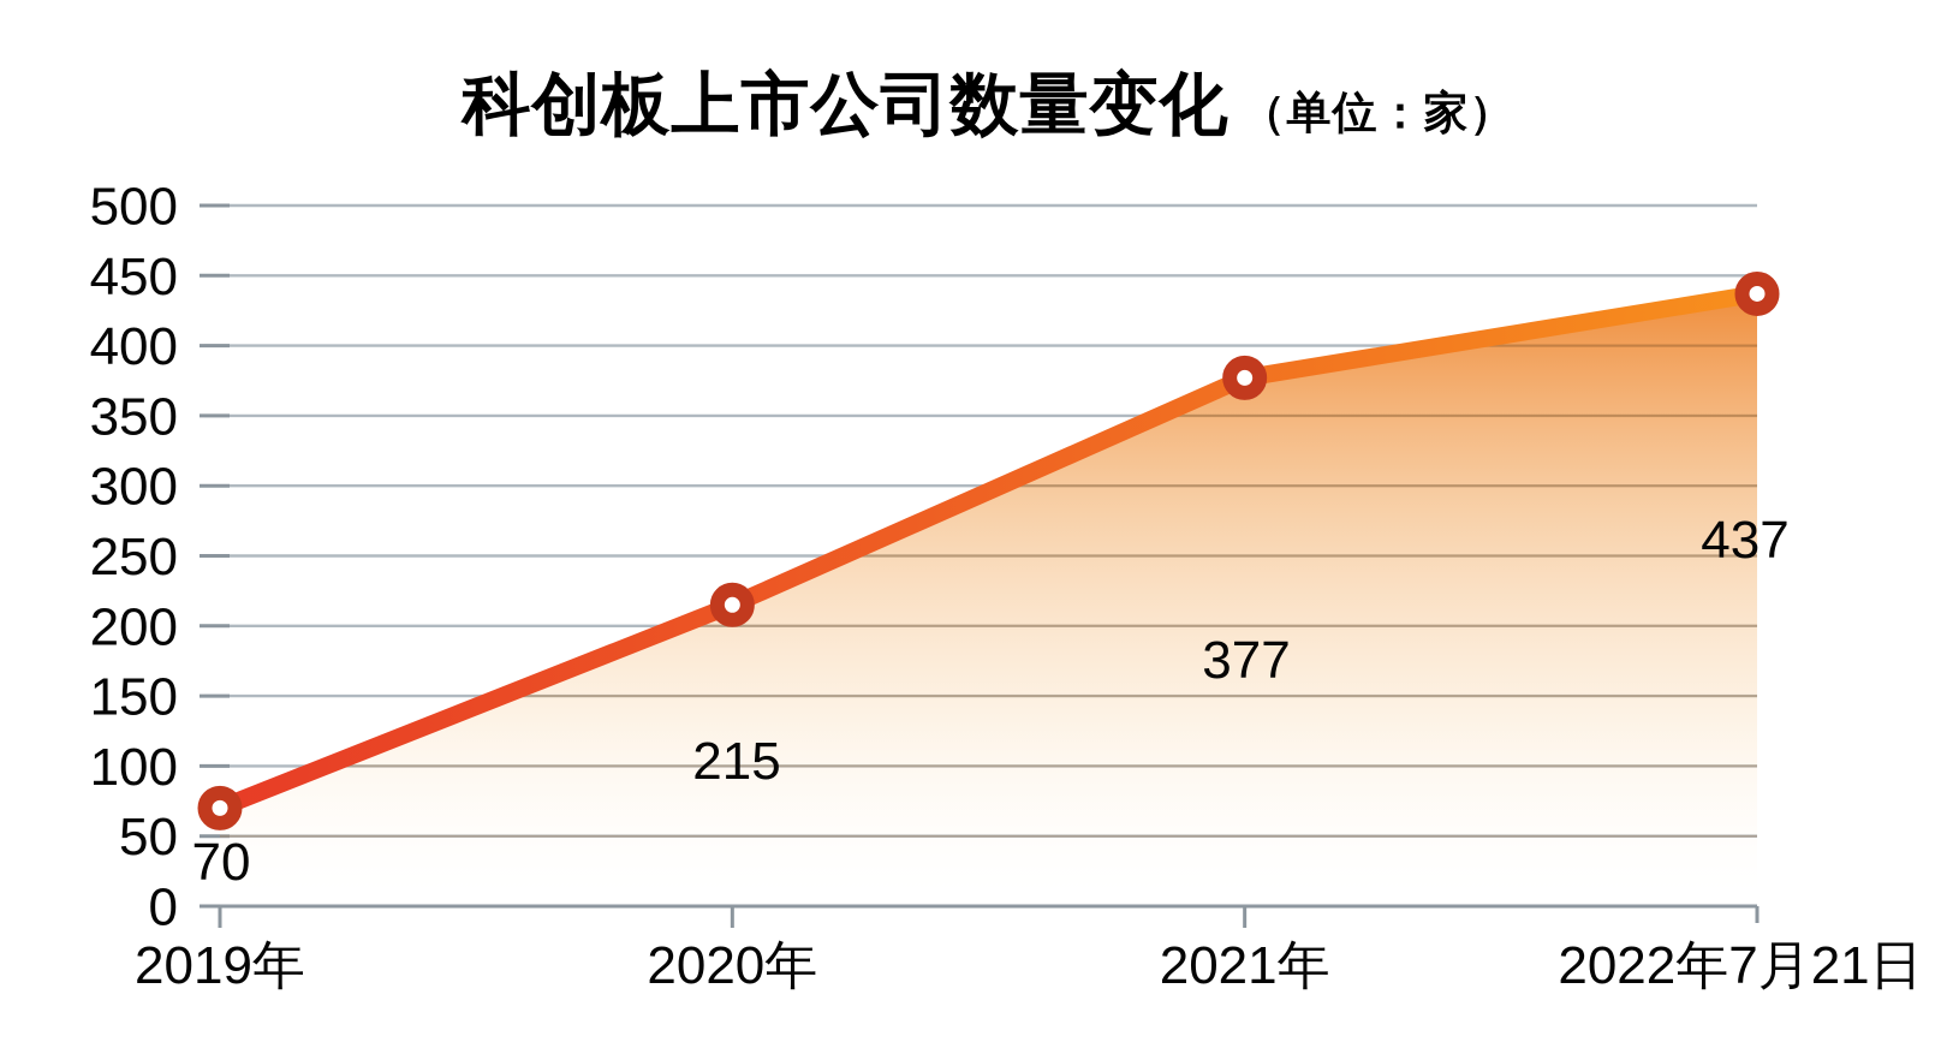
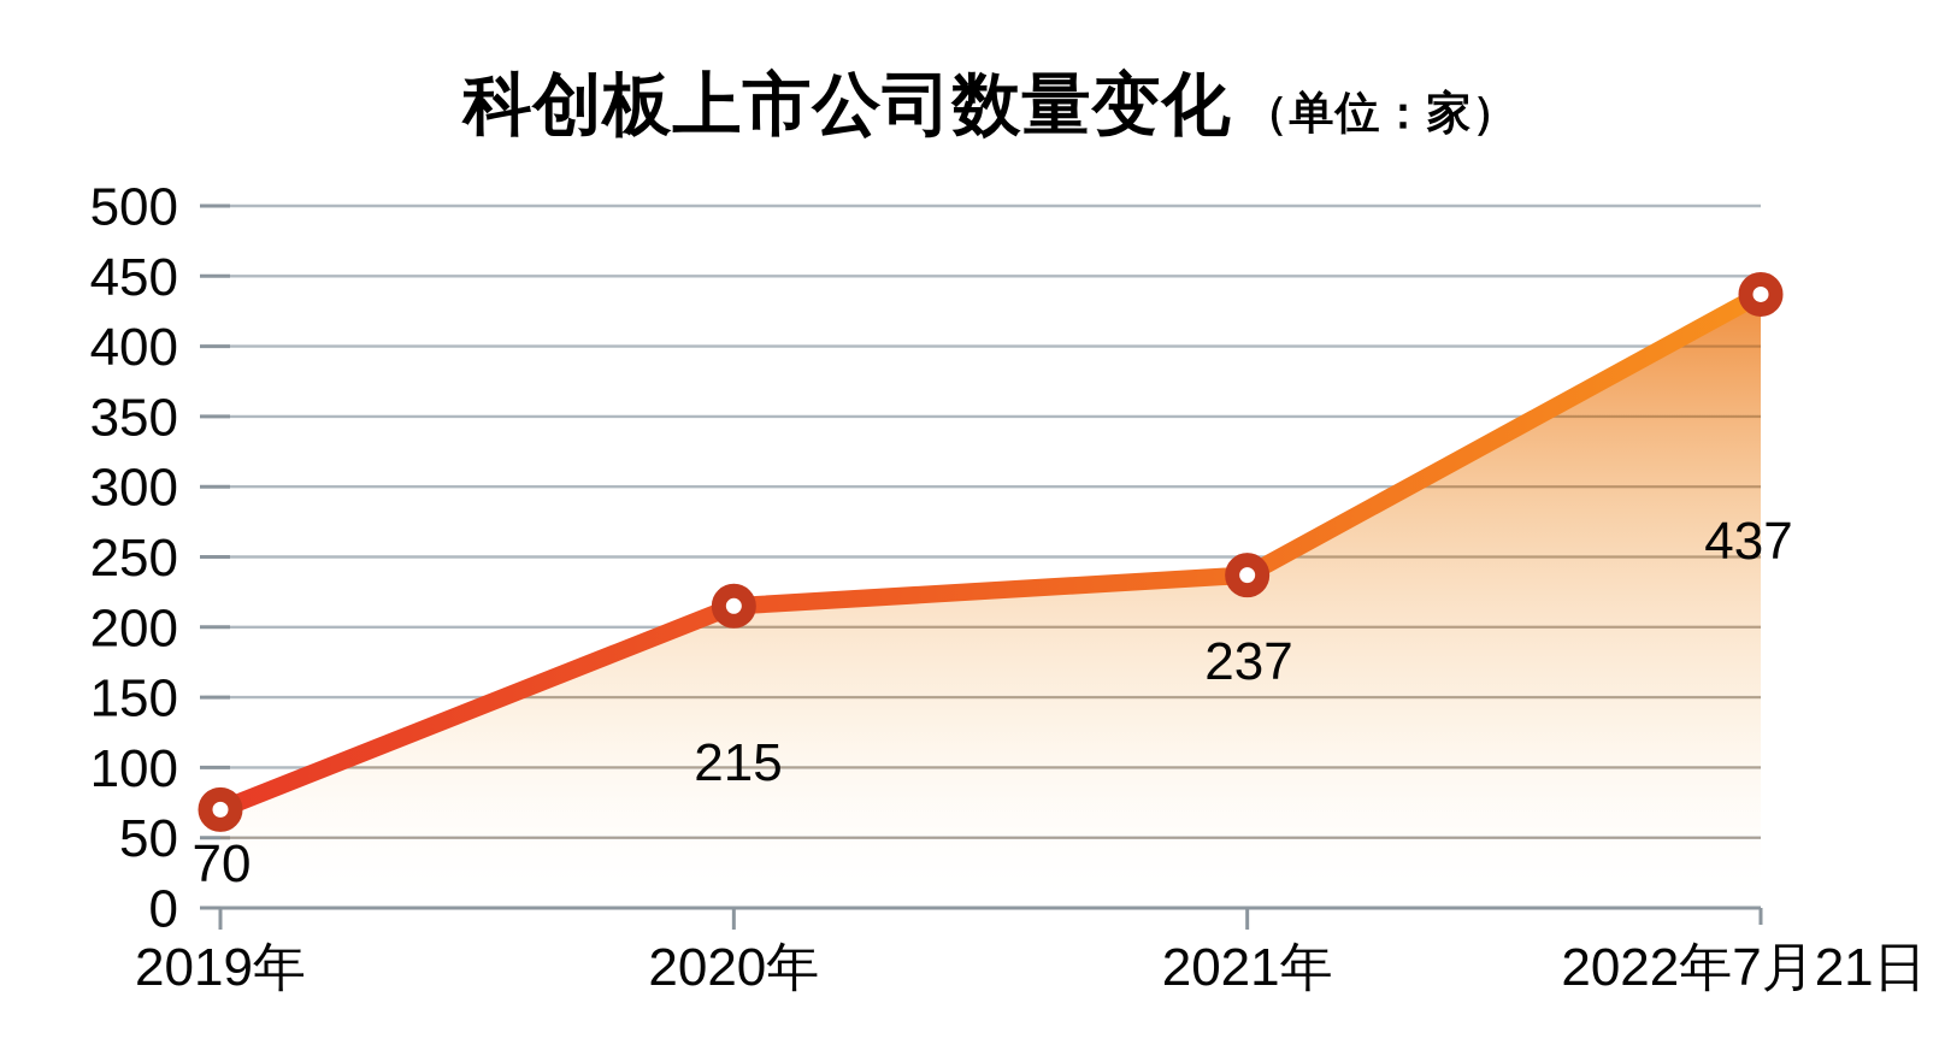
2021年: 377 -> 237
